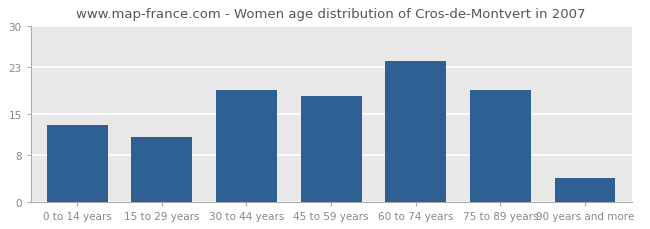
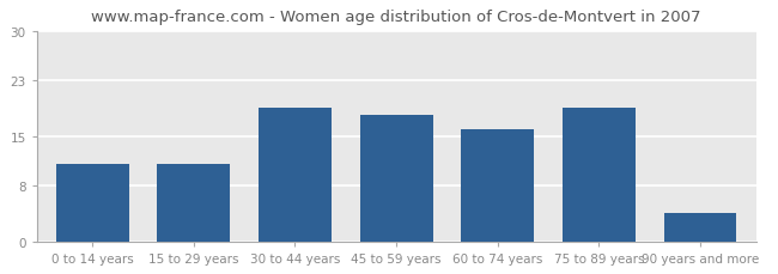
0 to 14 years: 13 -> 11
60 to 74 years: 24 -> 16
